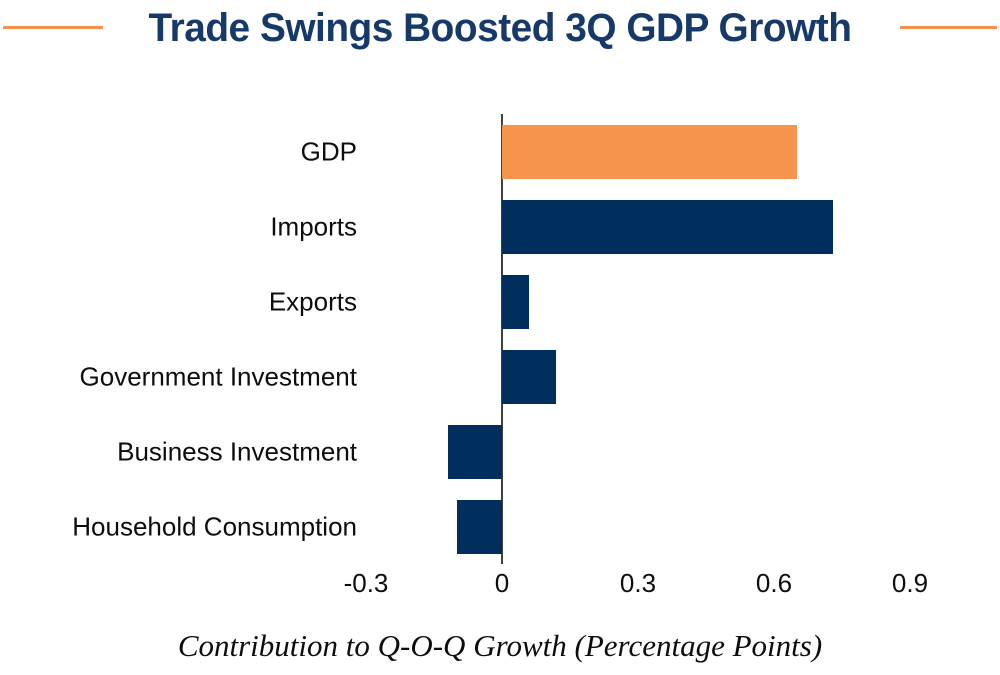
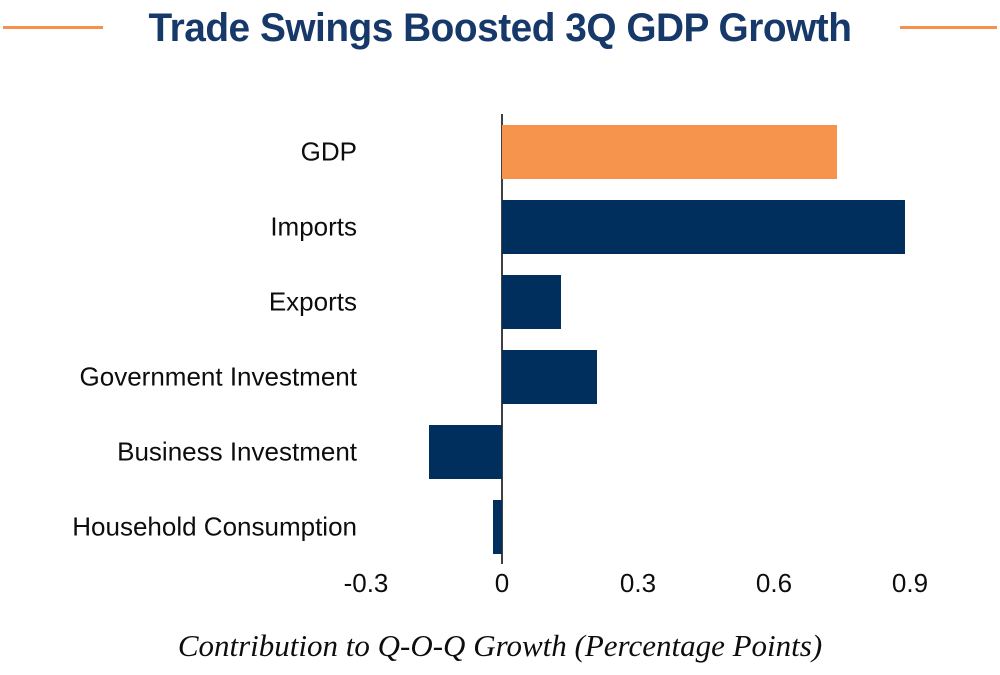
GDP: 0.65 -> 0.74
Imports: 0.73 -> 0.89
Exports: 0.06 -> 0.13
Government Investment: 0.12 -> 0.21
Business Investment: -0.12 -> -0.16
Household Consumption: -0.10 -> -0.02
